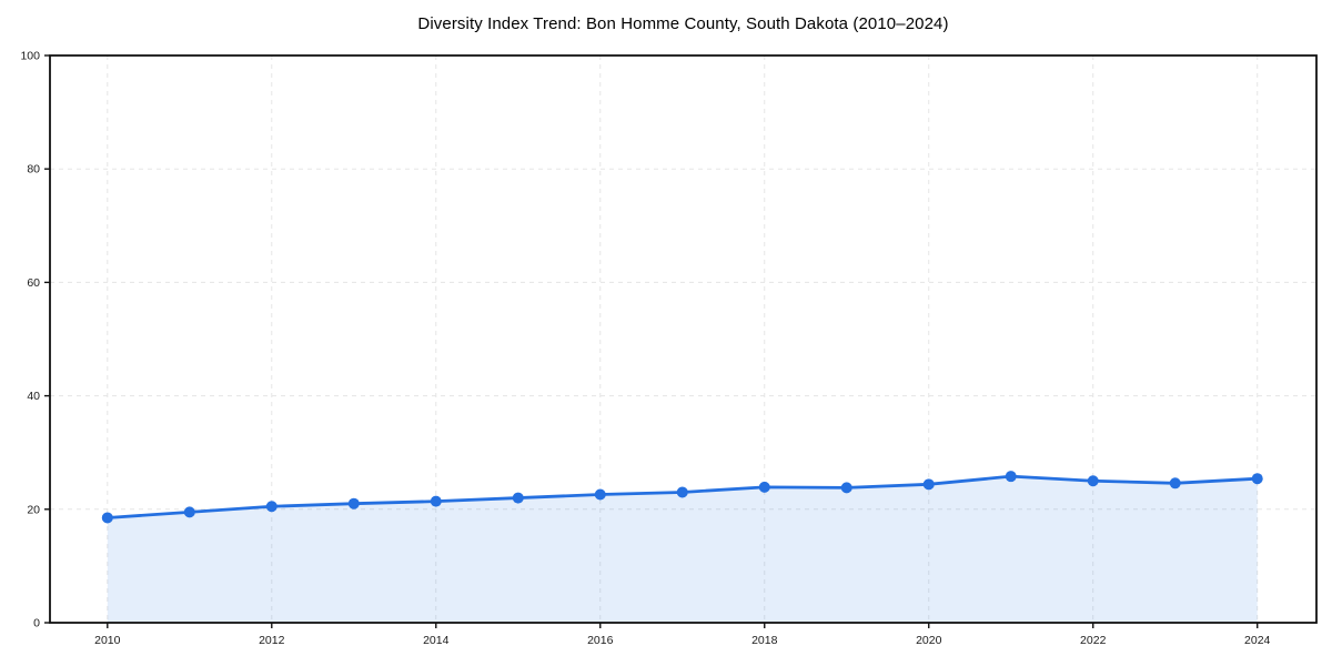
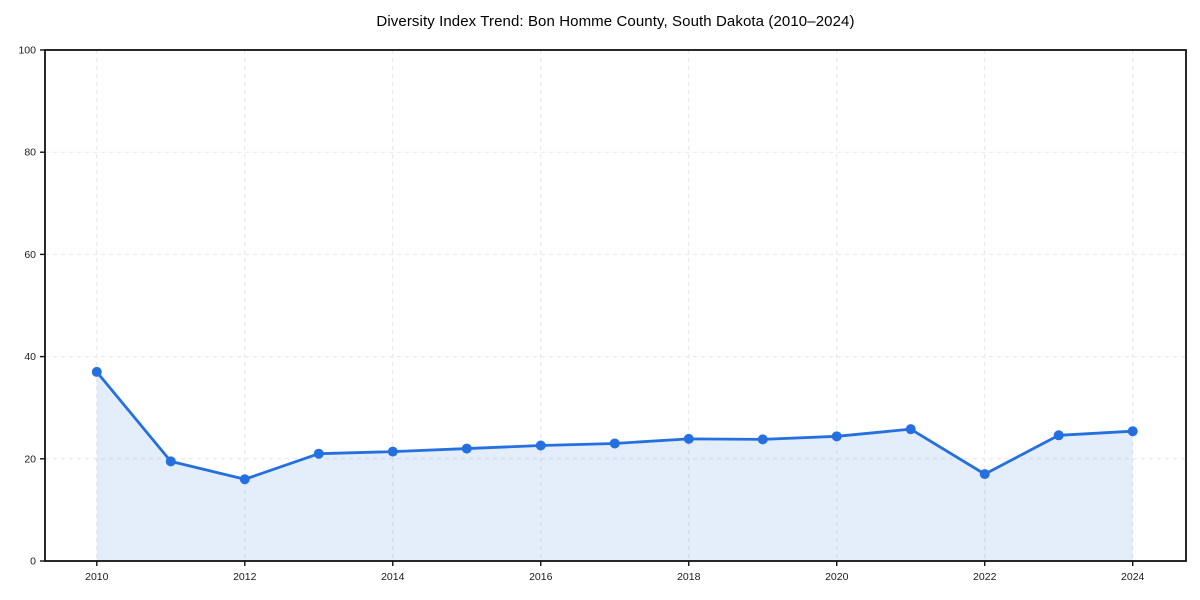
2010: 18 -> 37
2012: 20 -> 16
2022: 25 -> 17
